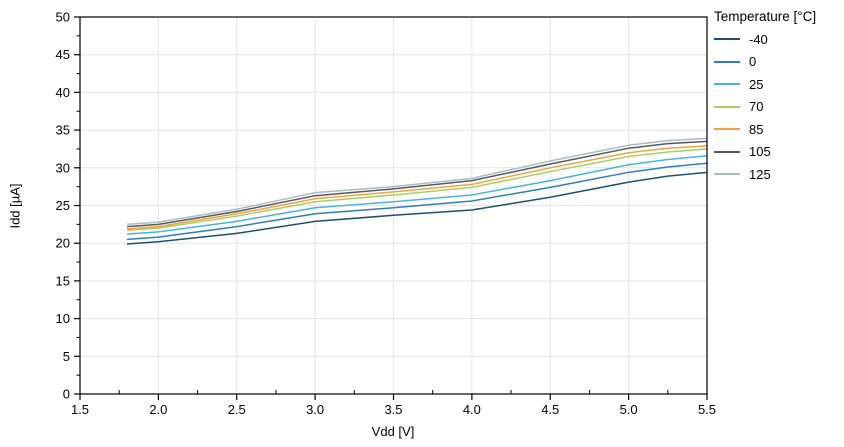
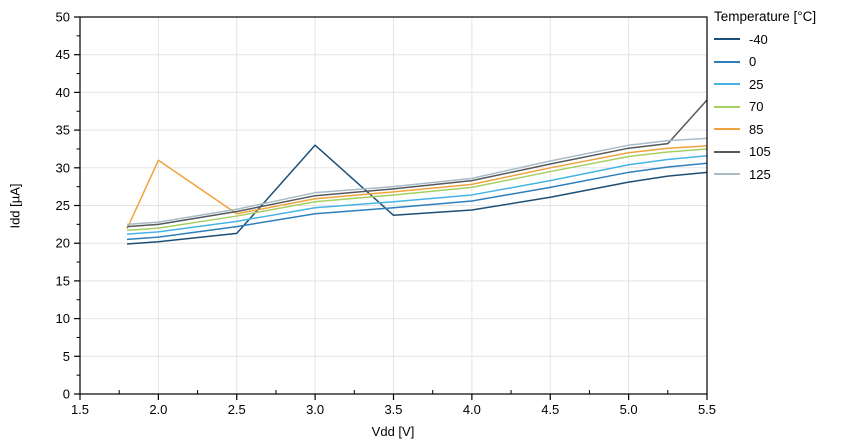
85/2.0: 22 -> 31
-40/3.0: 23 -> 33
105/5.5: 34 -> 39
